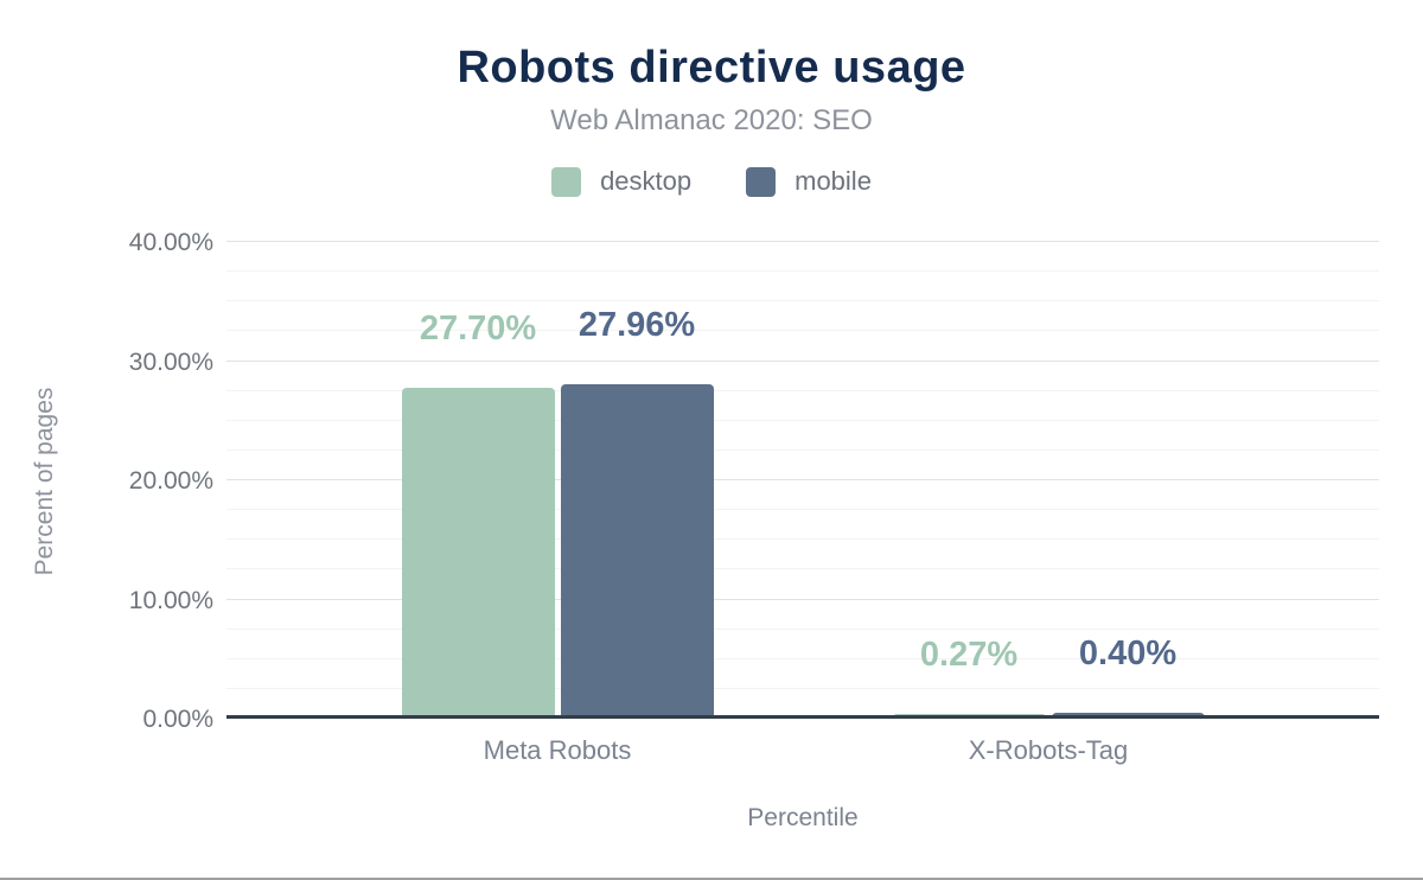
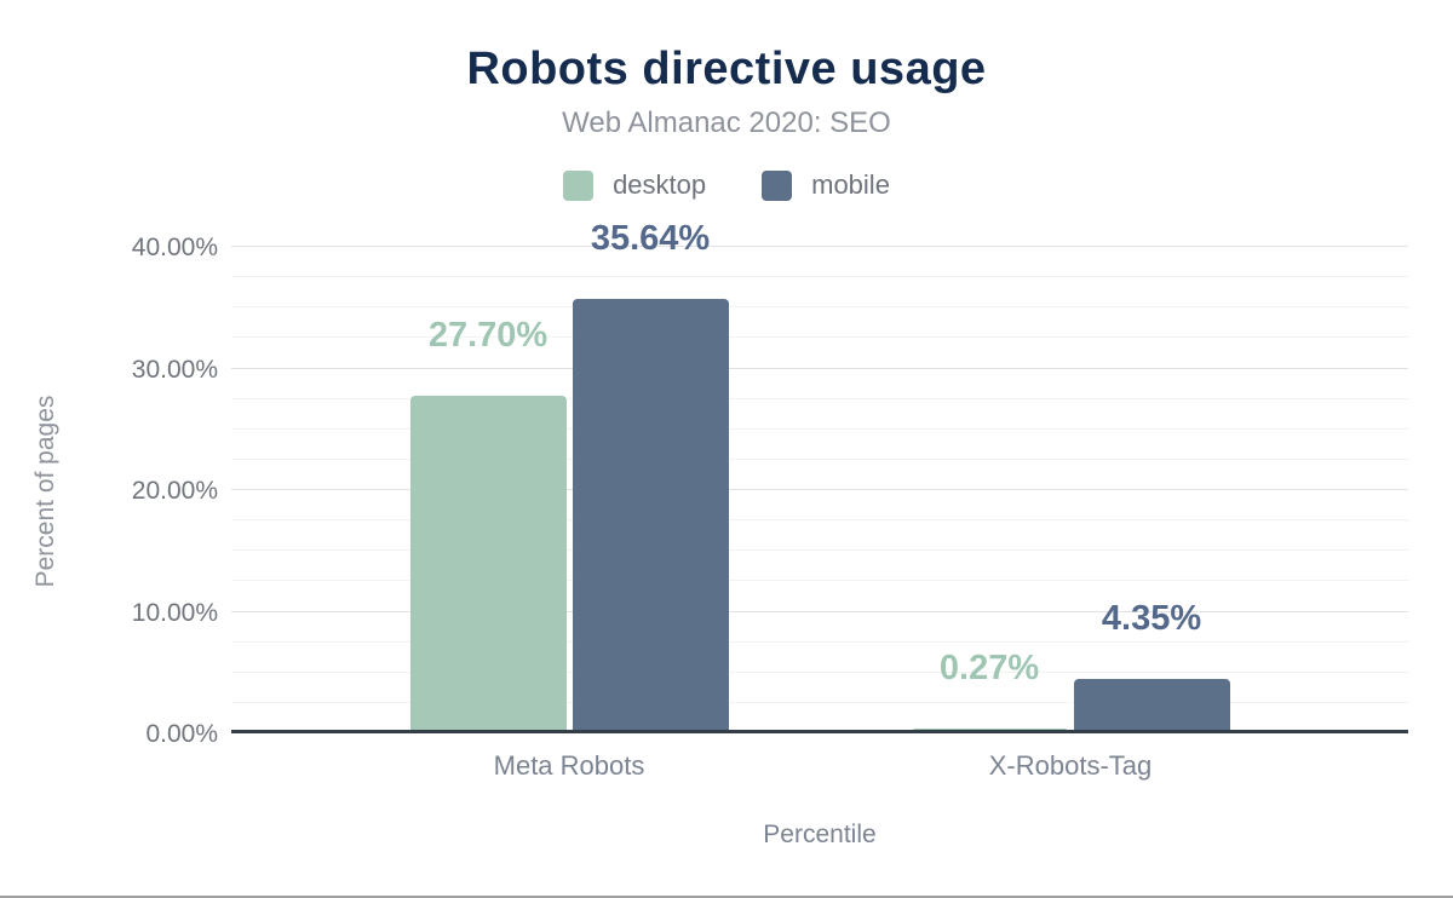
mobile/Meta Robots: 27.96% -> 35.64%
mobile/X-Robots-Tag: 0.40% -> 4.35%
